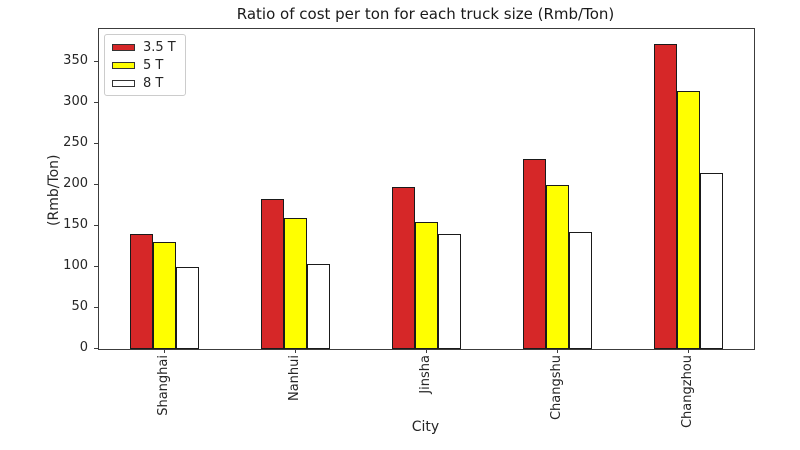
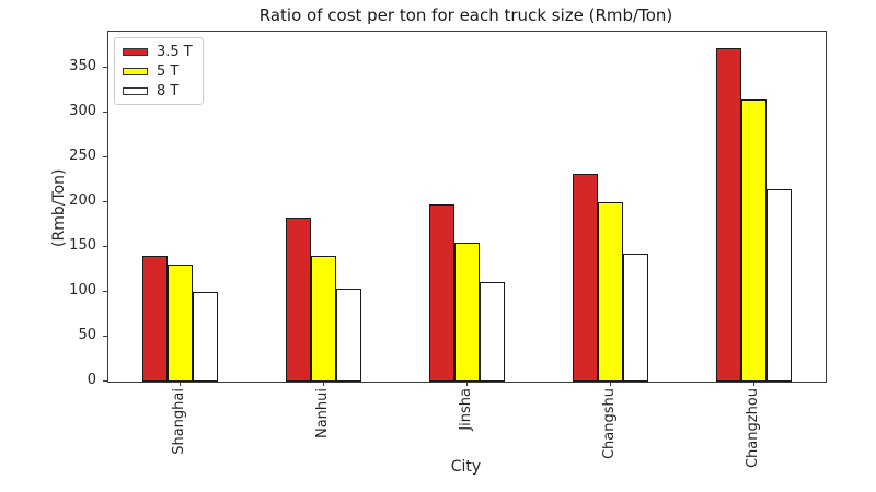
5 T/Nanhui: 160 -> 140
8 T/Jinsha: 140 -> 110
